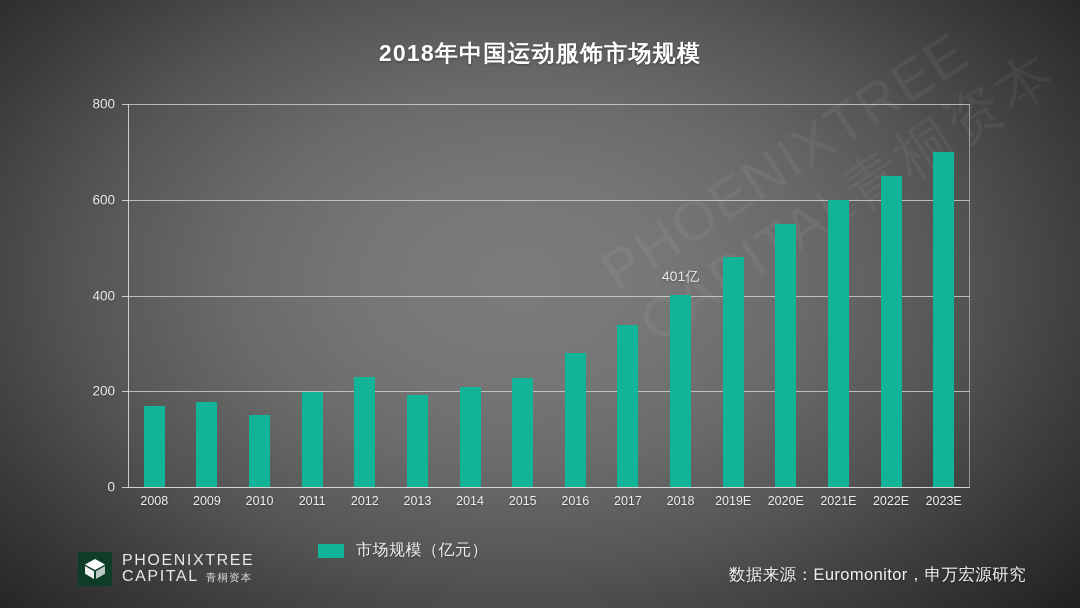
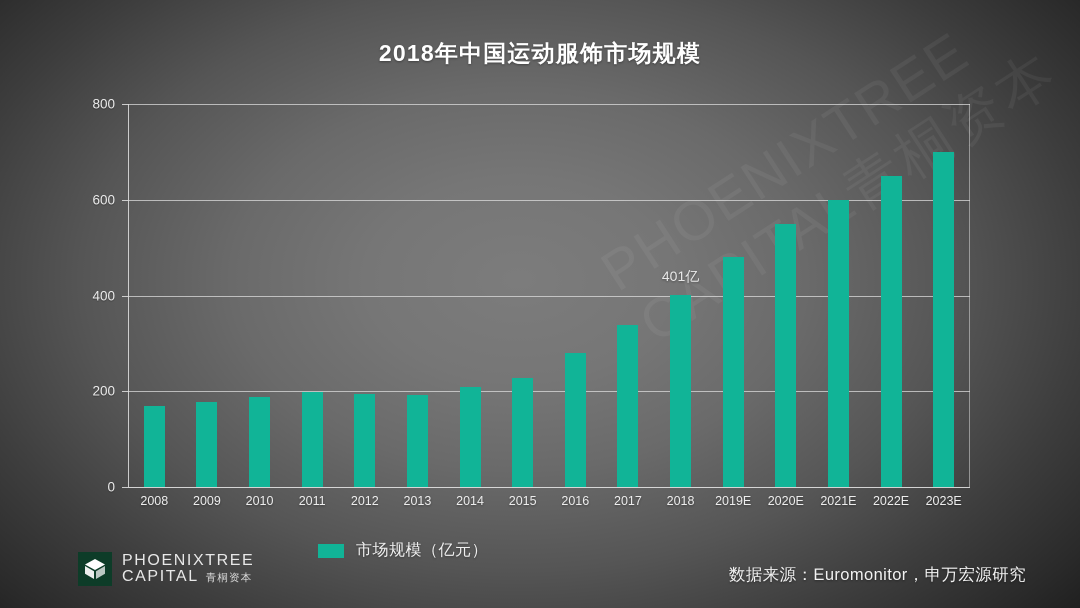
2010: 150 -> 190
2012: 230 -> 200
